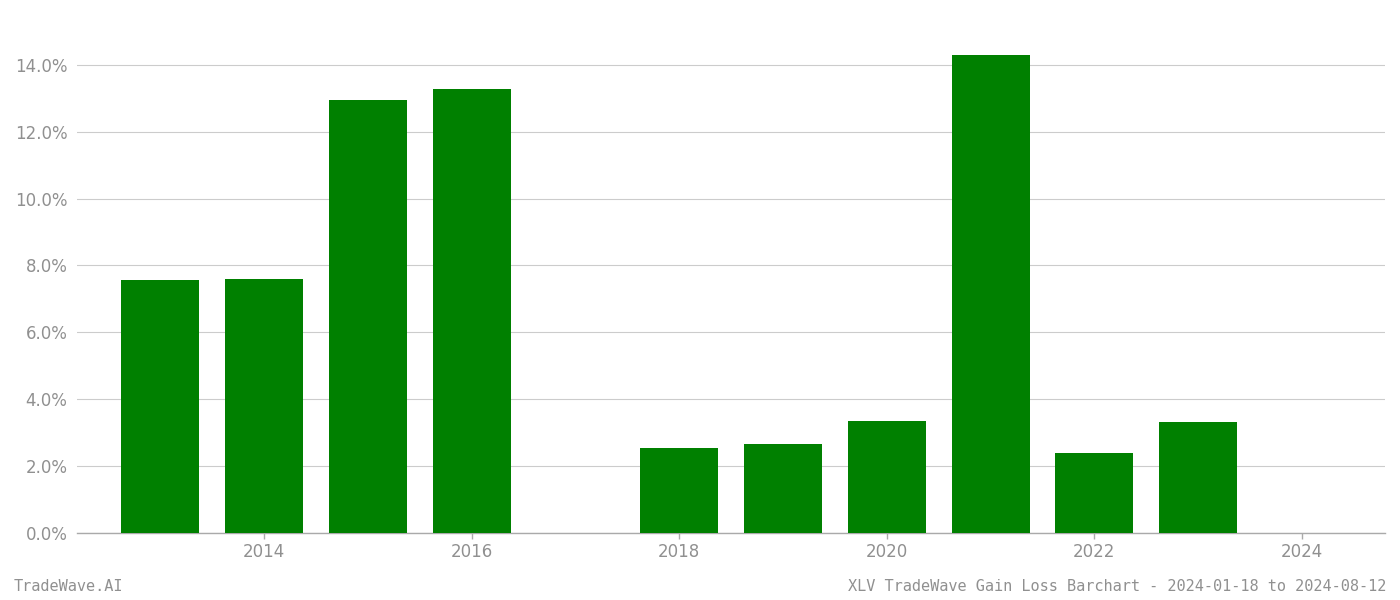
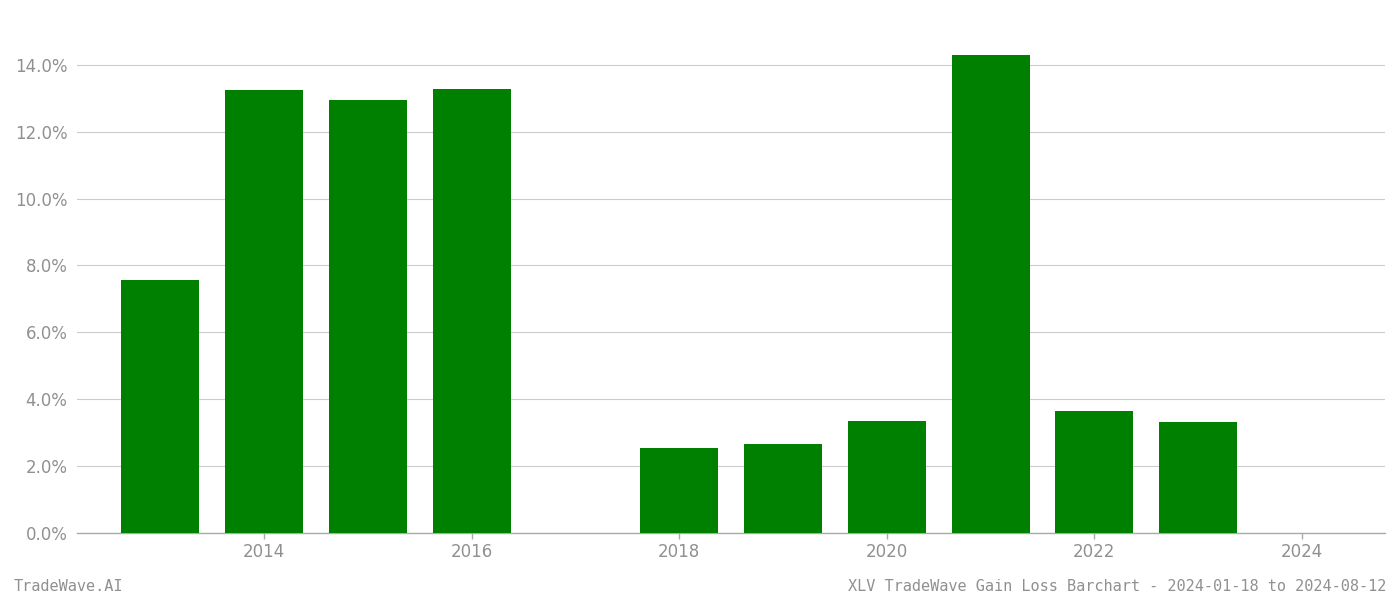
2014: 7.59% -> 13.25%
2022: 2.38% -> 3.65%
